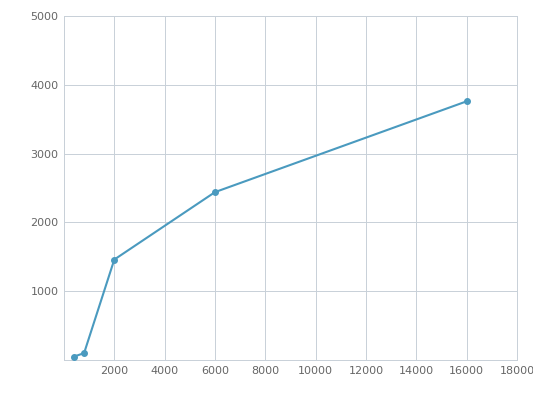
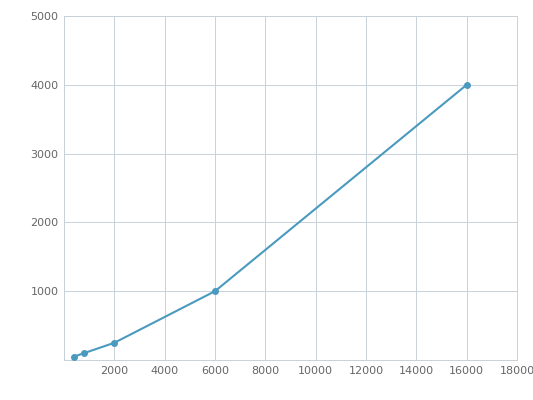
2000: 1460 -> 250
6000: 2440 -> 1000
16000: 3760 -> 4000
